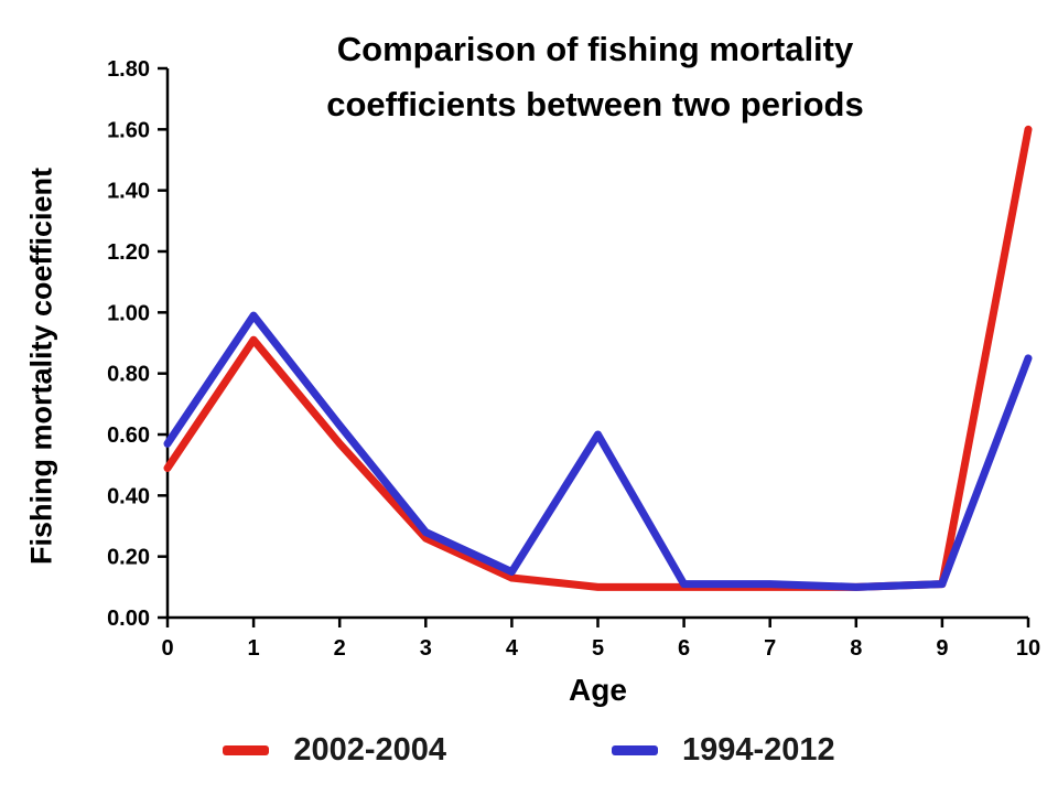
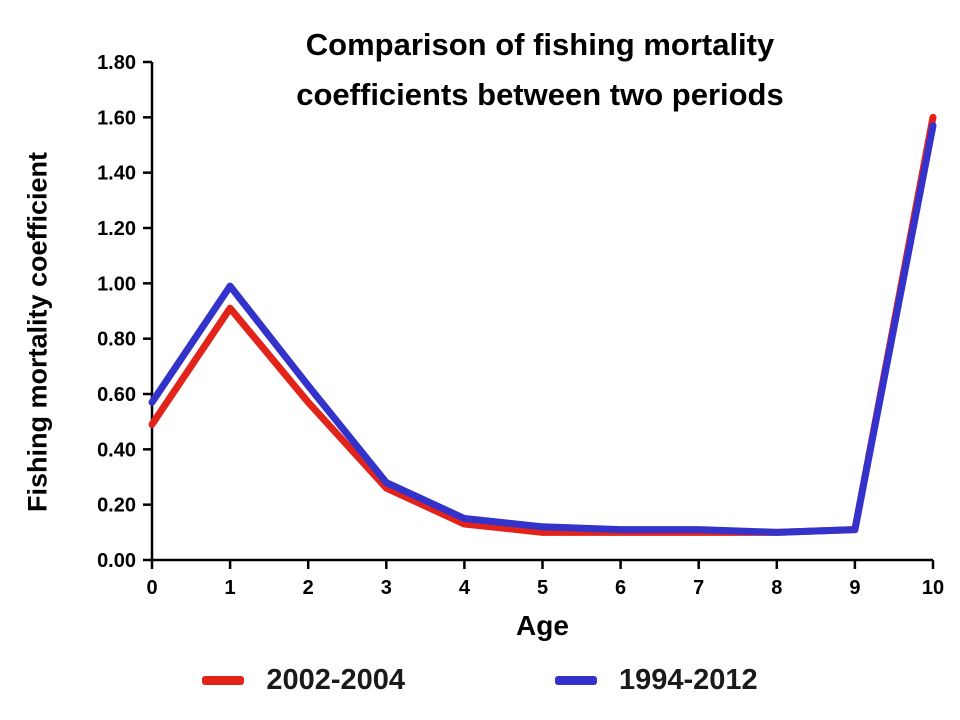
1994-2012/5: 0.60 -> 0.12
1994-2012/10: 0.85 -> 1.57
